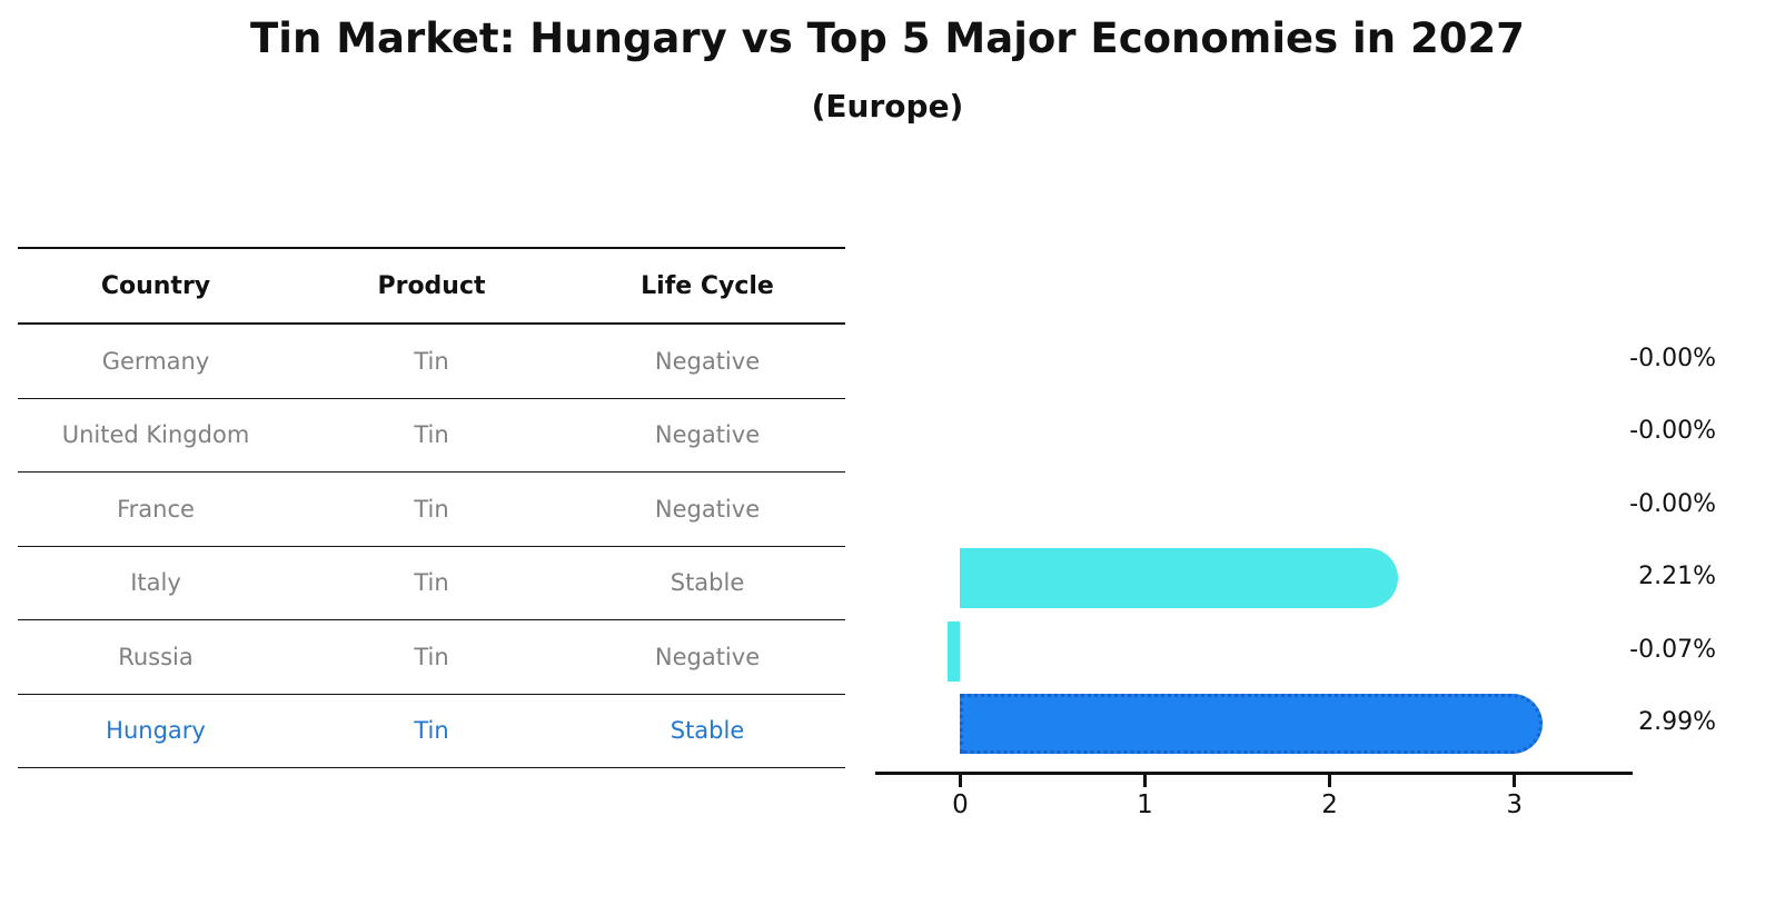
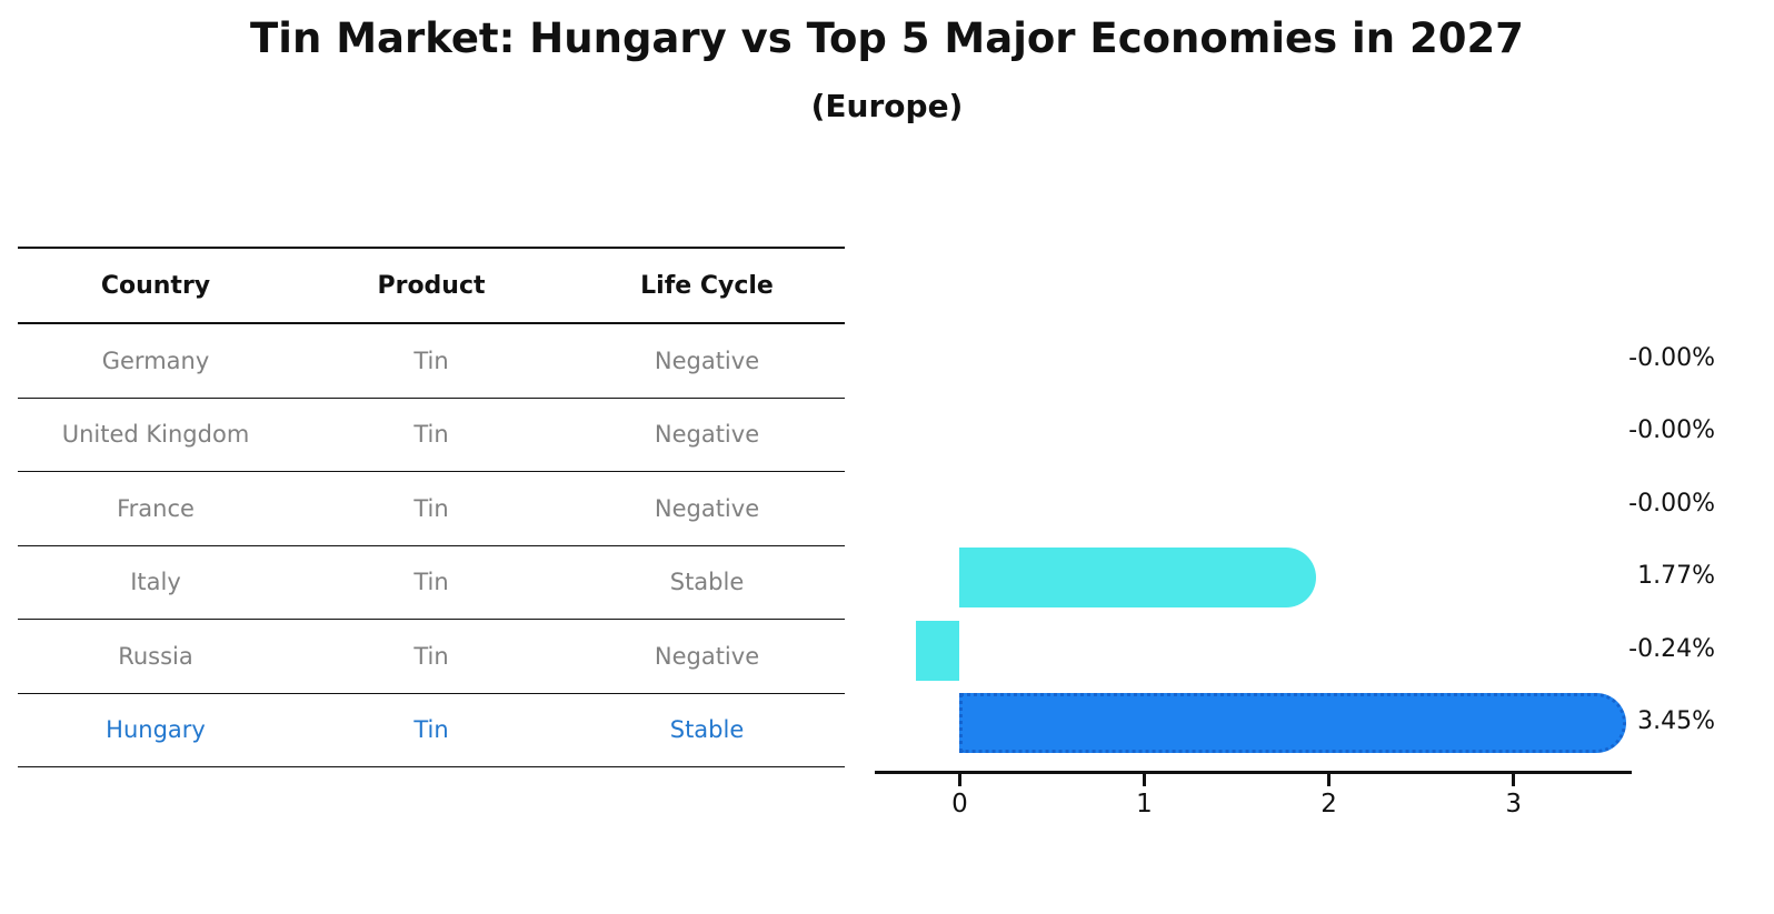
Italy: 2.21% -> 1.77%
Russia: -0.07% -> -0.24%
Hungary: 2.99% -> 3.45%
